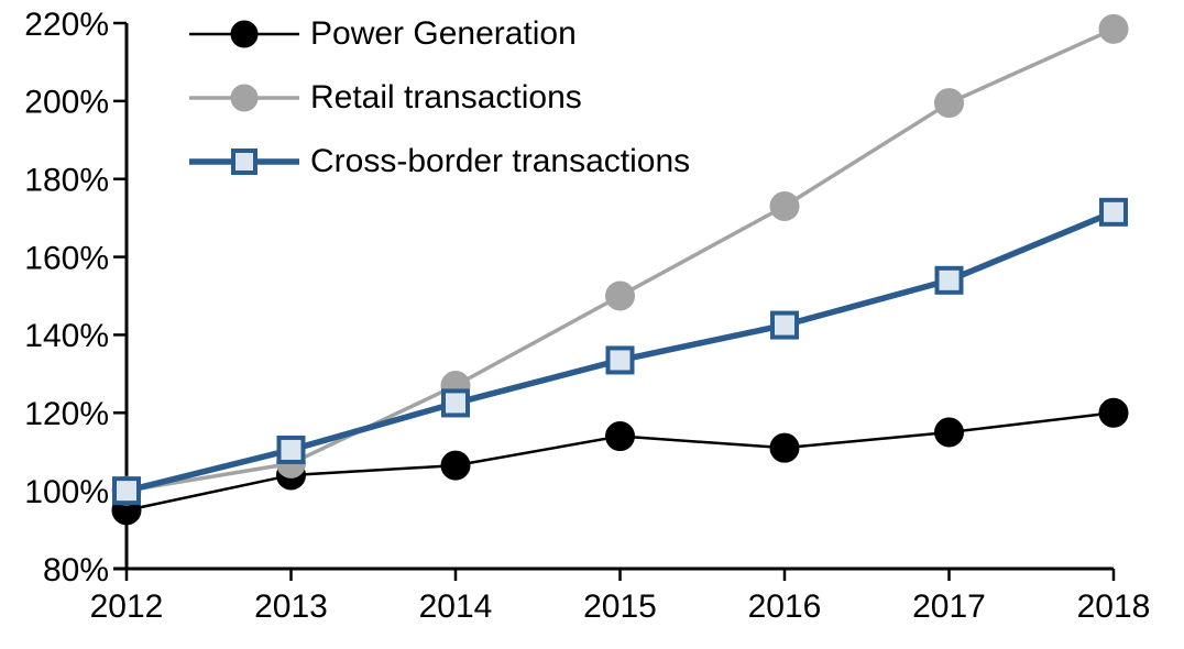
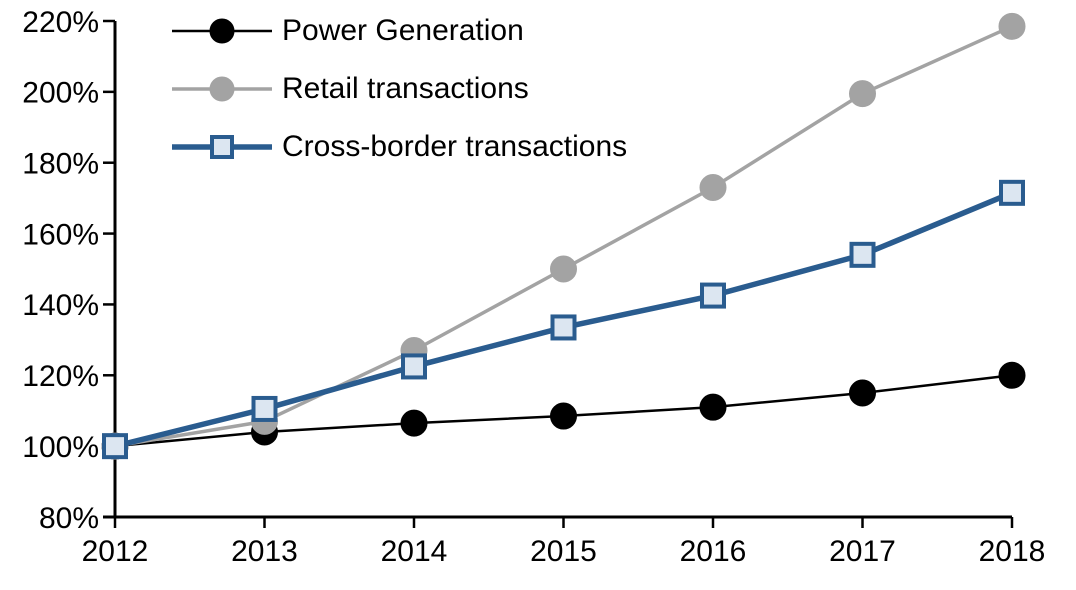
Power Generation/2012: 95% -> 100%
Power Generation/2015: 114% -> 108%
